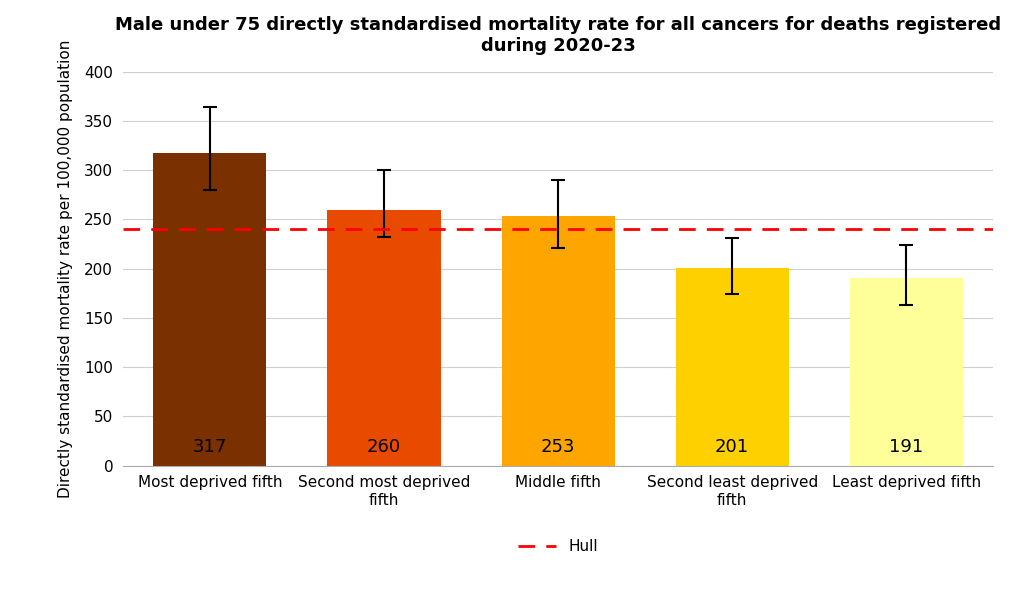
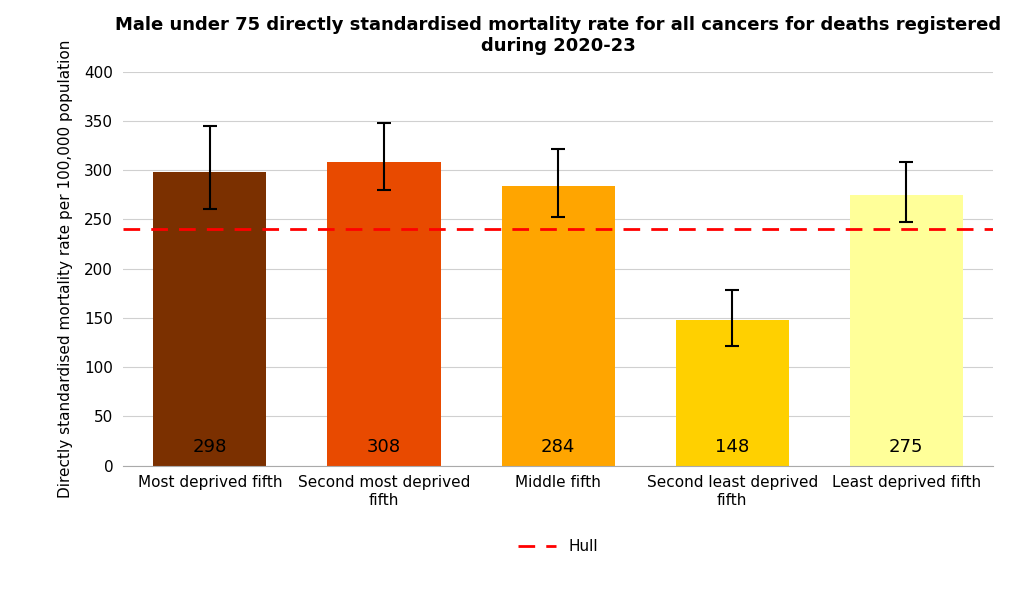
Most deprived fifth: 317 -> 298
Second most deprived fifth: 260 -> 308
Middle fifth: 253 -> 284
Second least deprived fifth: 201 -> 148
Least deprived fifth: 191 -> 275
